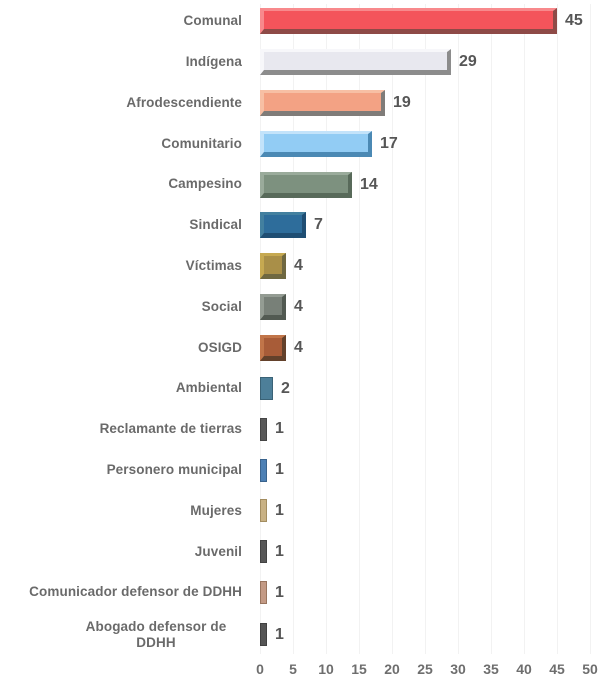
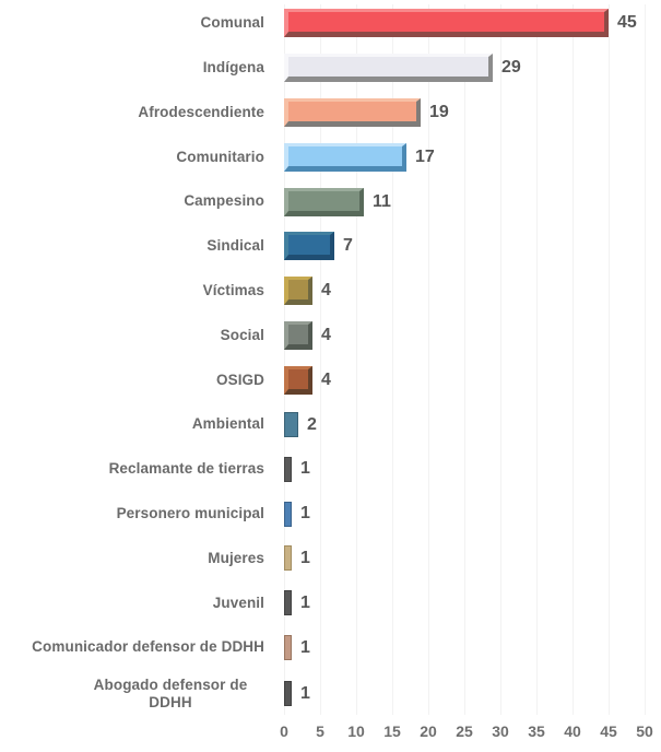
Campesino: 14 -> 11
